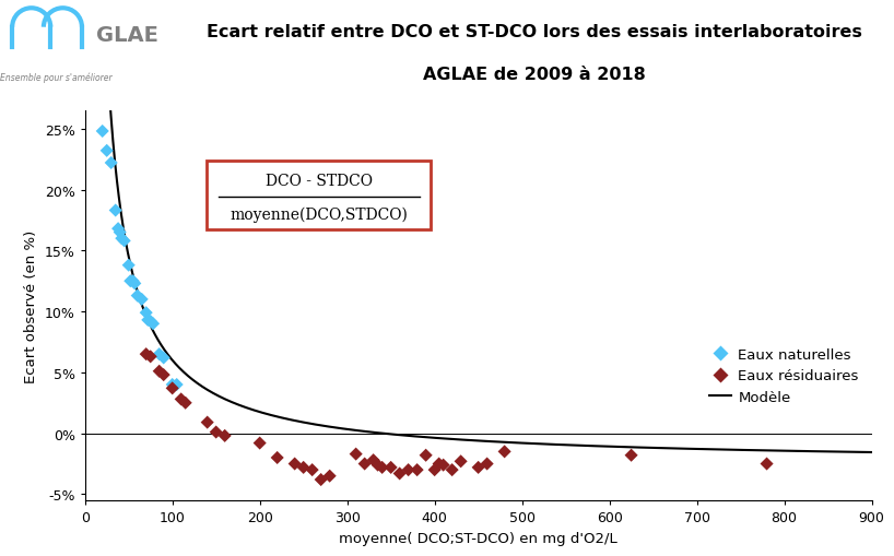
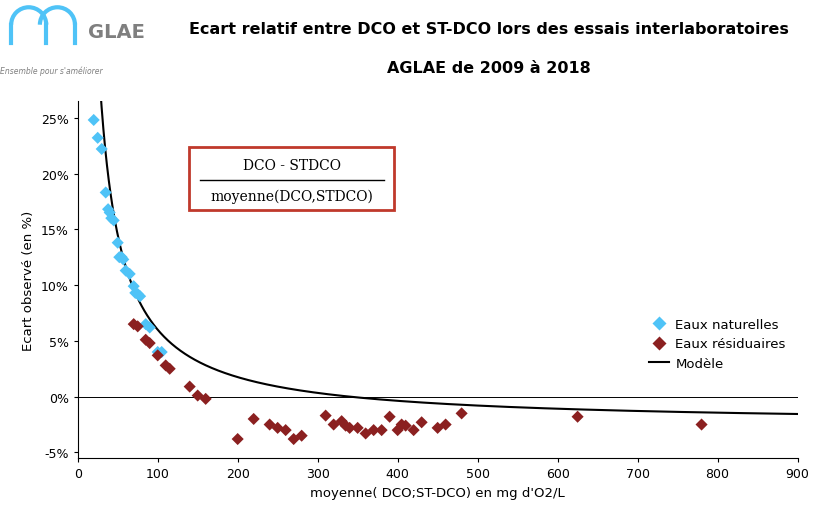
Eaux résiduaires/200: -0.8% -> -3.8%
